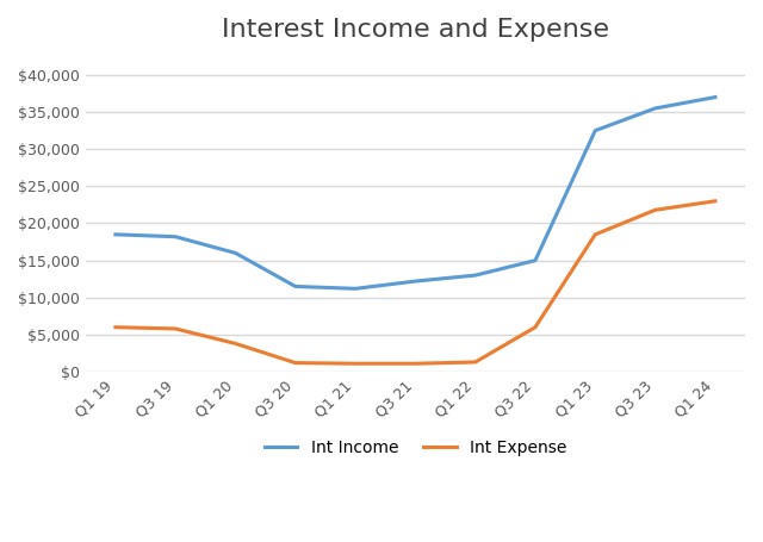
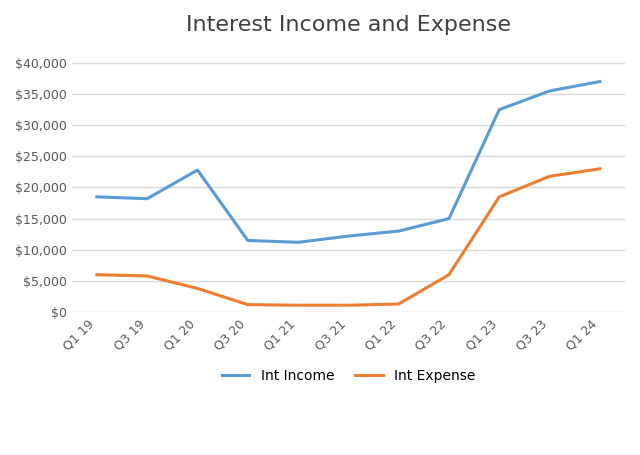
Int Income/Q1 20: $16,000 -> $22,800
